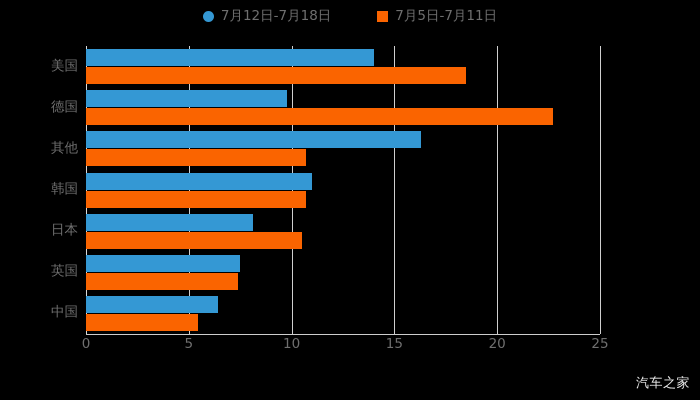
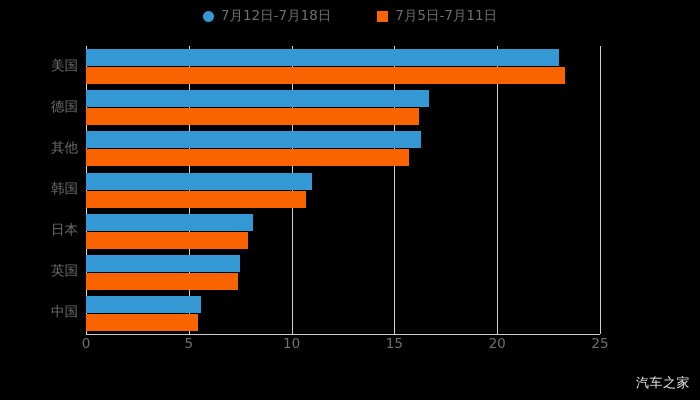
7月12日-7月18日/美国: 14.0 -> 23.0
7月5日-7月11日/美国: 18.5 -> 23.3
7月12日-7月18日/德国: 9.8 -> 16.7
7月5日-7月11日/德国: 22.7 -> 16.2
7月5日-7月11日/其他: 10.7 -> 15.7
7月5日-7月11日/日本: 10.5 -> 7.9
7月12日-7月18日/中国: 6.4 -> 5.6
